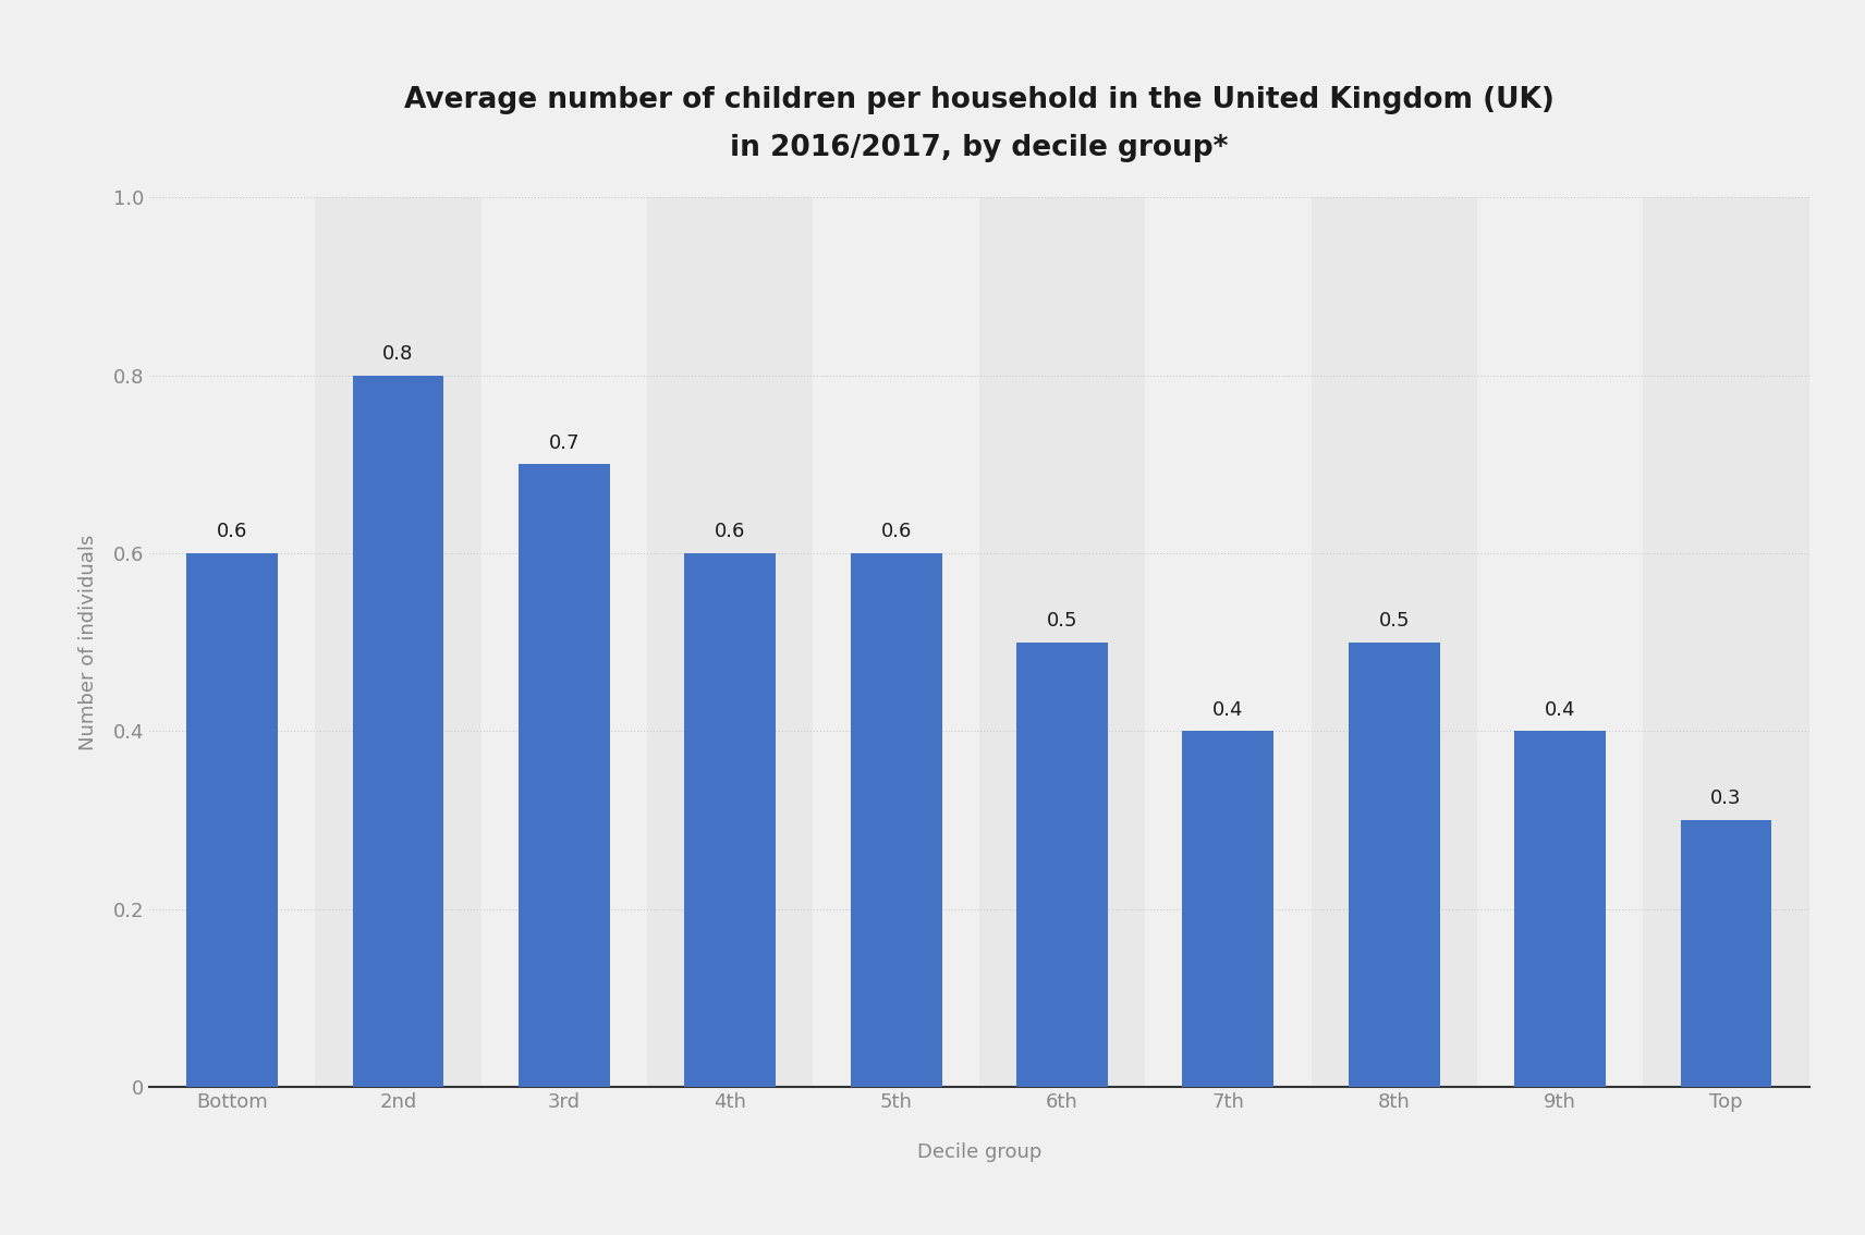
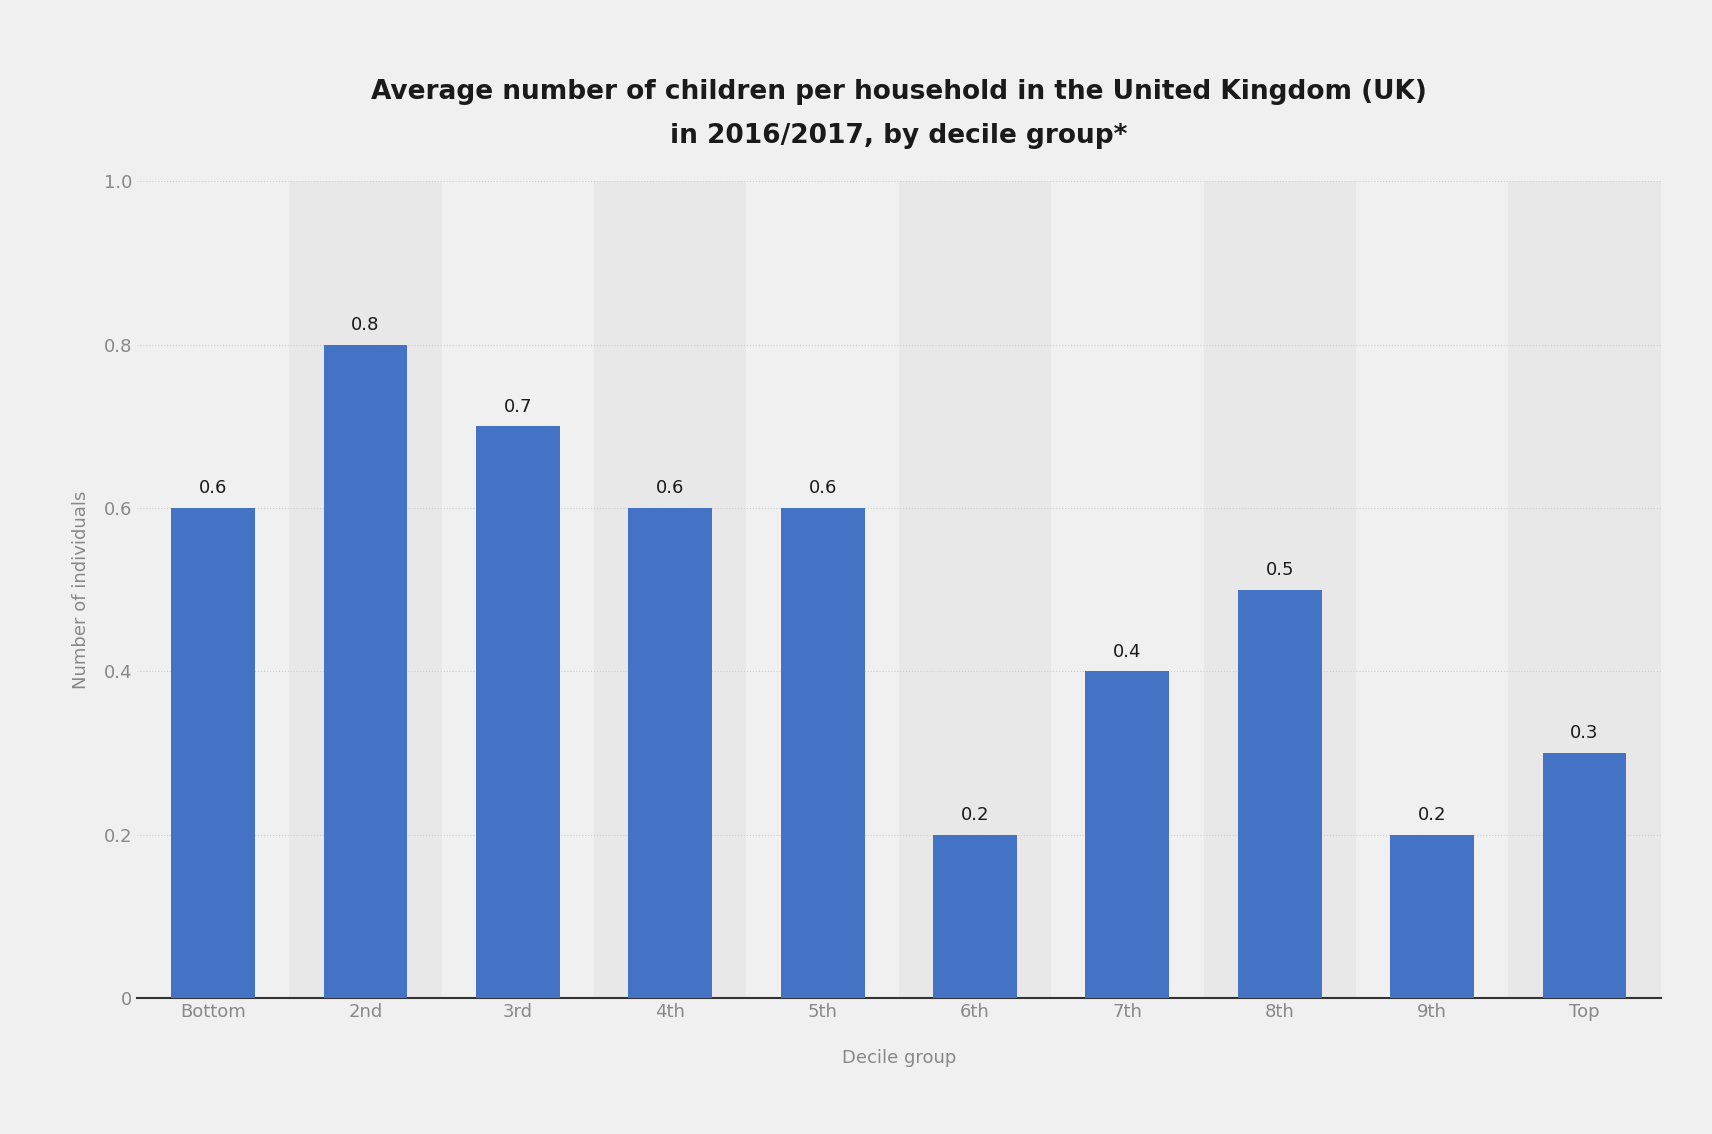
6th: 0.5 -> 0.2
9th: 0.4 -> 0.2
